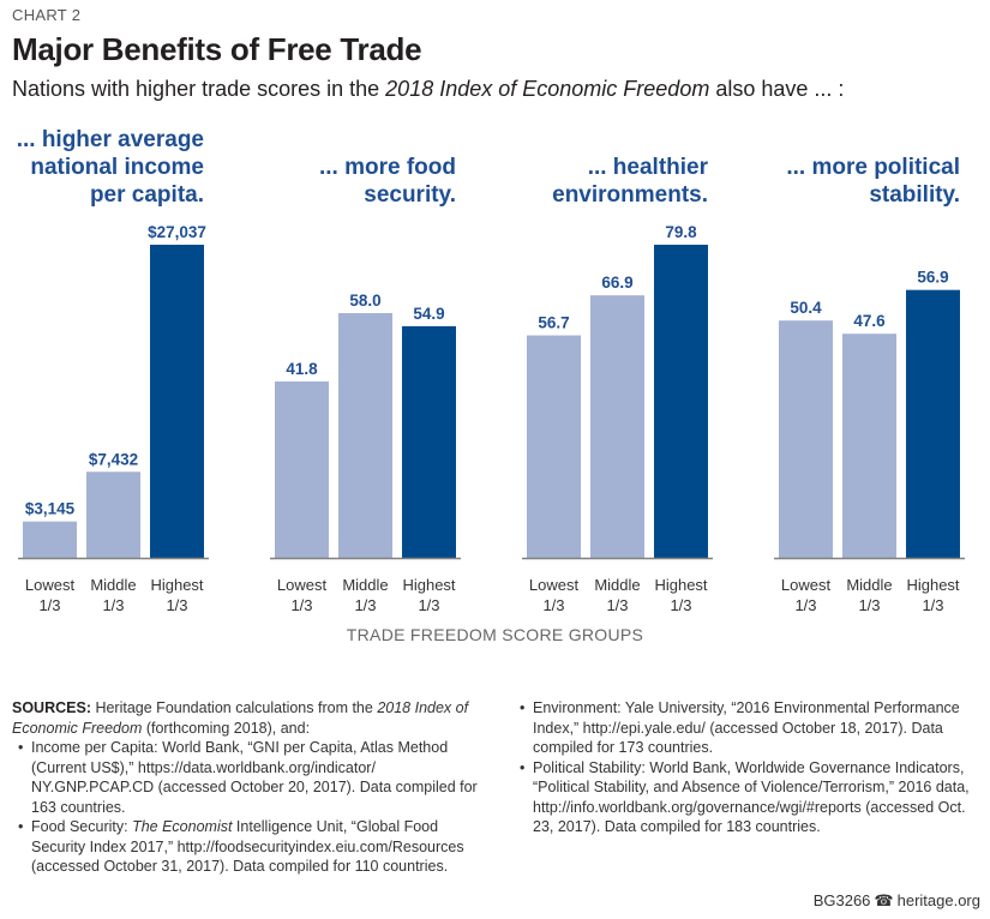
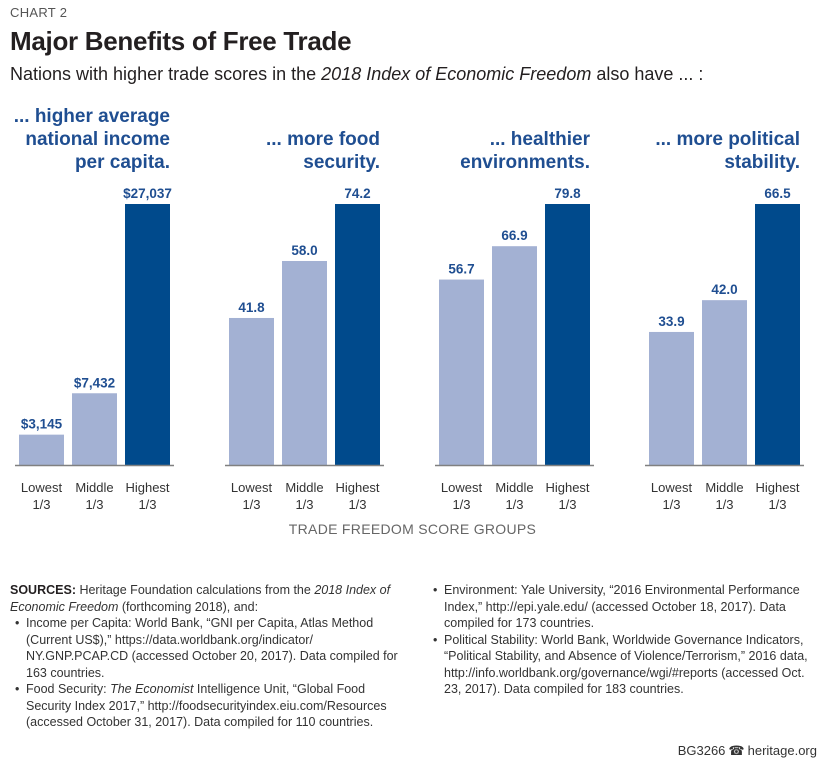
... more food security./Highest 1/3: 54.9 -> 74.2
... more political stability./Lowest 1/3: 50.4 -> 33.9
... more political stability./Middle 1/3: 47.6 -> 42.0
... more political stability./Highest 1/3: 56.9 -> 66.5
